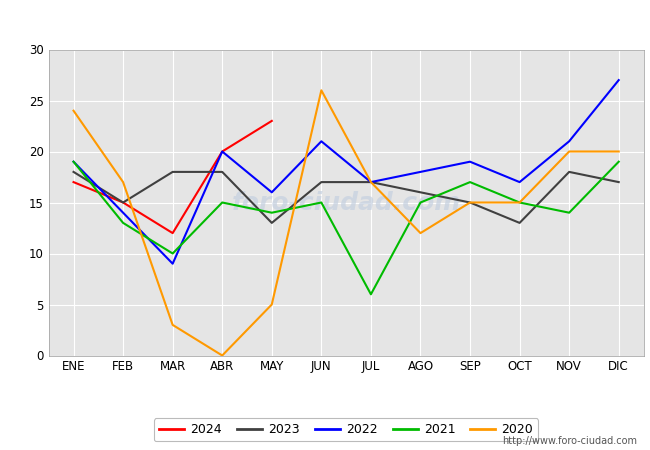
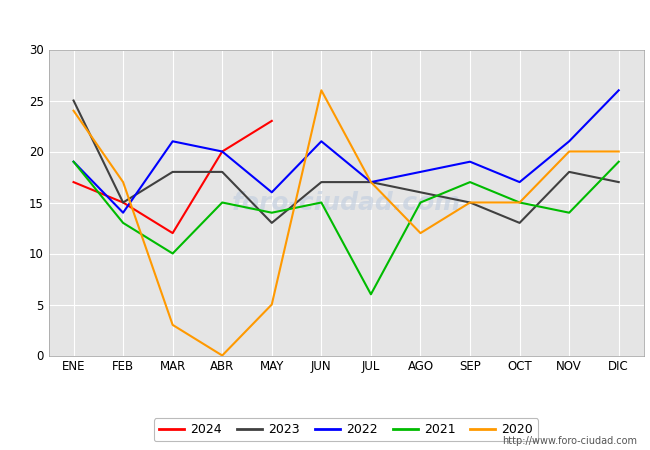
2023/ENE: 18 -> 25
2022/MAR: 9 -> 21
2022/DIC: 27 -> 26
